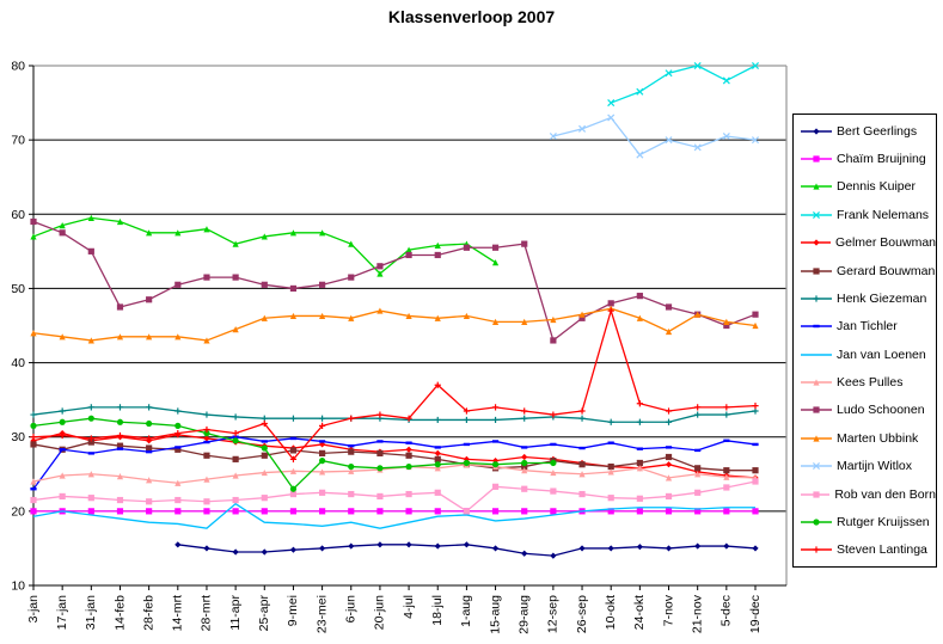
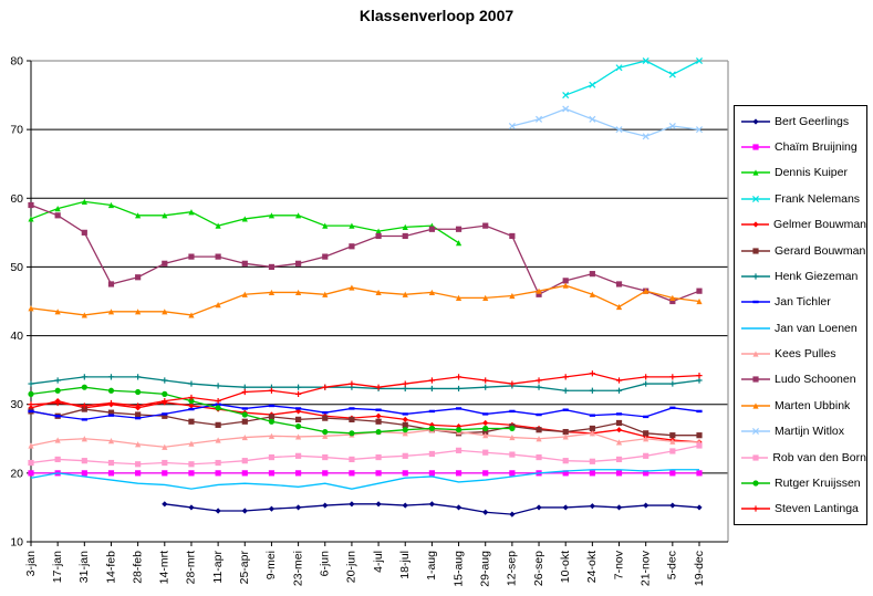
Jan Tichler/3-jan: 23 -> 29
Jan van Loenen/11-apr: 21 -> 18
Rutger Kruijssen/9-mei: 23 -> 28
Steven Lantinga/9-mei: 27 -> 32
Dennis Kuiper/20-jun: 52 -> 56
Steven Lantinga/18-jul: 37 -> 33
Rob van den Born/1-aug: 20 -> 23
Ludo Schoonen/12-sep: 43 -> 54
Steven Lantinga/10-okt: 47 -> 34
Martijn Witlox/24-okt: 68 -> 72
